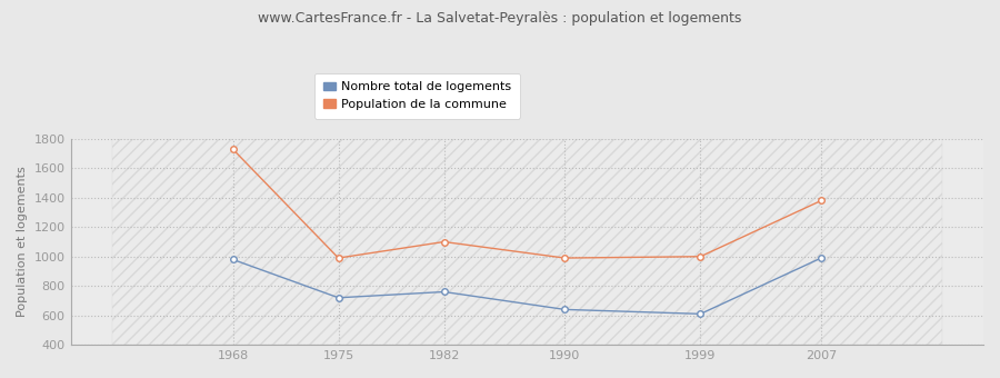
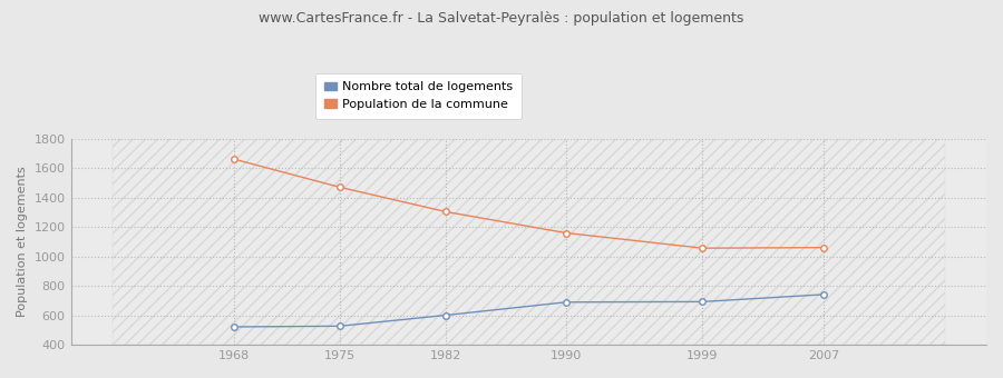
Nombre total de logements/1968: 980 -> 520
Population de la commune/1968: 1730 -> 1660
Nombre total de logements/1975: 720 -> 530
Population de la commune/1975: 990 -> 1470
Nombre total de logements/1982: 760 -> 600
Population de la commune/1982: 1100 -> 1300
Nombre total de logements/1990: 640 -> 690
Population de la commune/1990: 990 -> 1160
Nombre total de logements/1999: 610 -> 690
Population de la commune/1999: 1000 -> 1060
Nombre total de logements/2007: 990 -> 740
Population de la commune/2007: 1380 -> 1060
